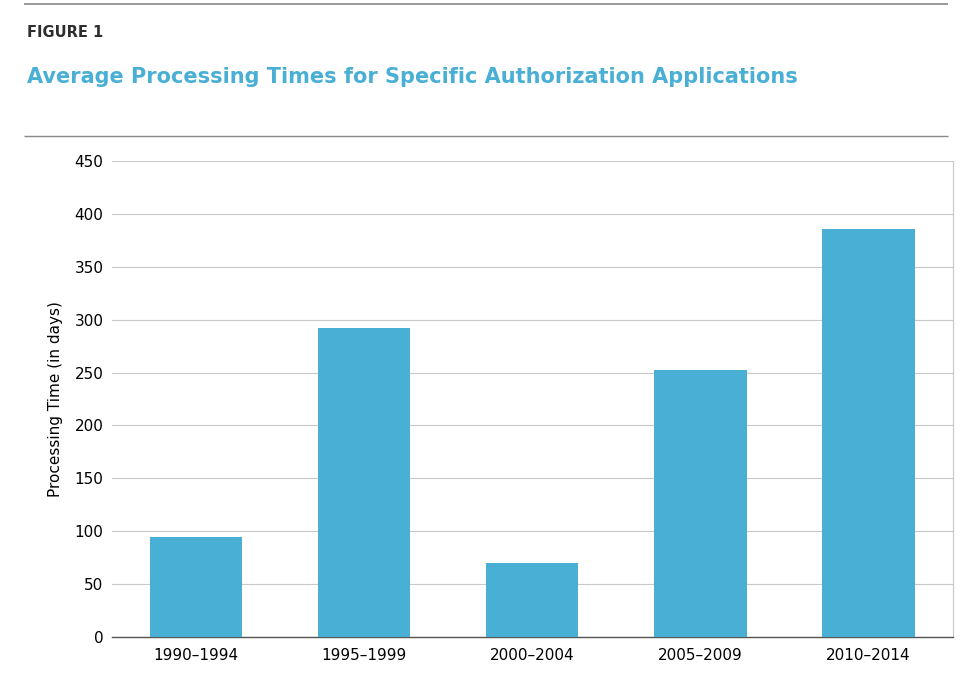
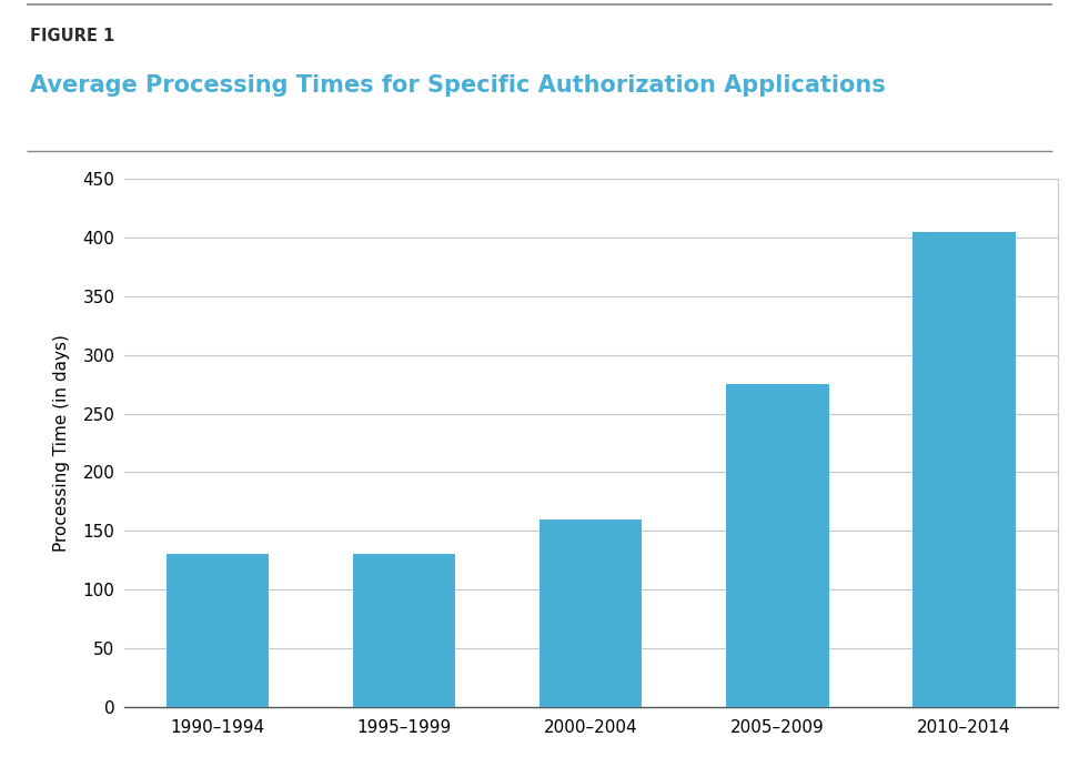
1990–1994: 95 -> 130
1995–1999: 292 -> 130
2000–2004: 70 -> 160
2005–2009: 252 -> 275
2010–2014: 386 -> 405
